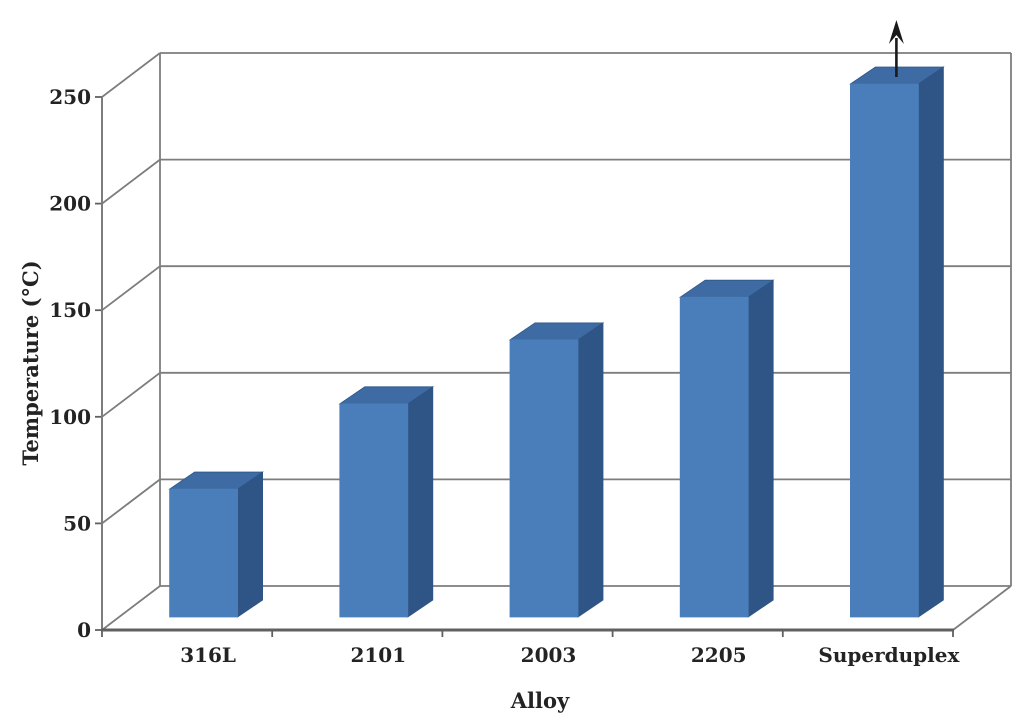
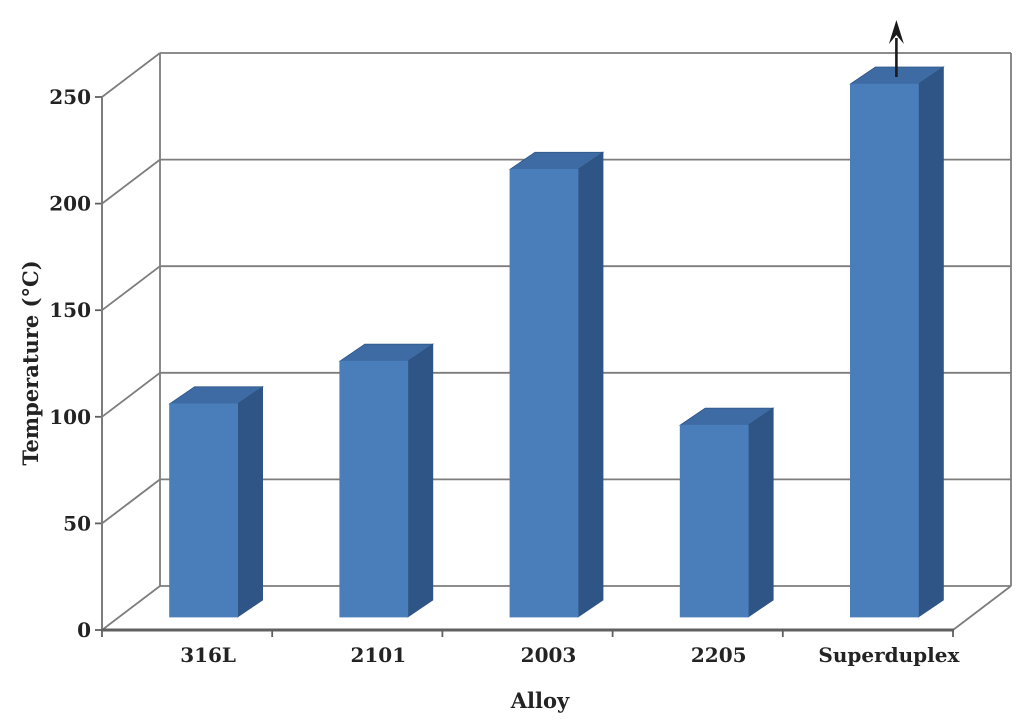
316L: 60 -> 100
2101: 100 -> 120
2003: 130 -> 210
2205: 150 -> 90
